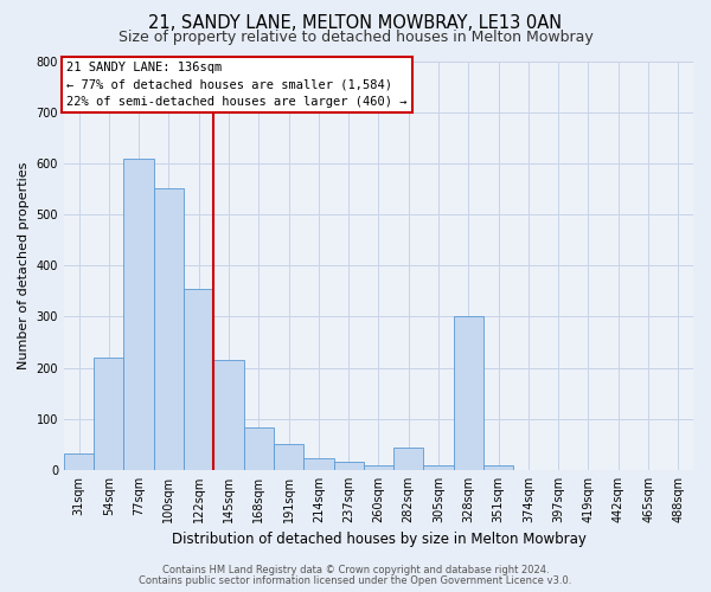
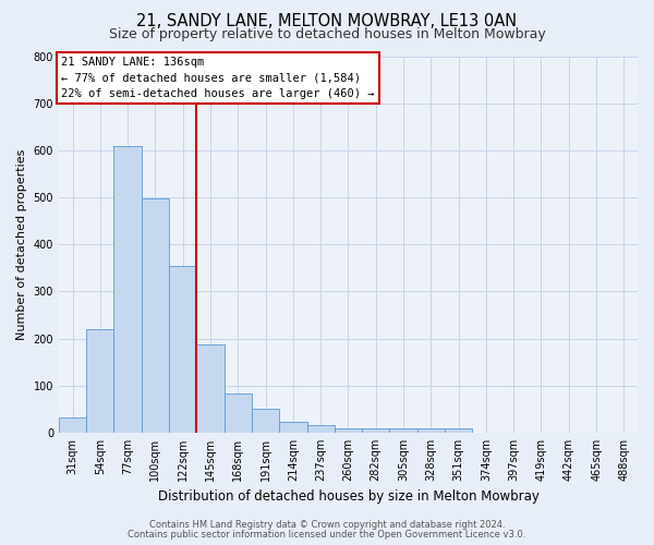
100sqm: 550 -> 498
145sqm: 215 -> 188
282sqm: 45 -> 10
328sqm: 300 -> 8
